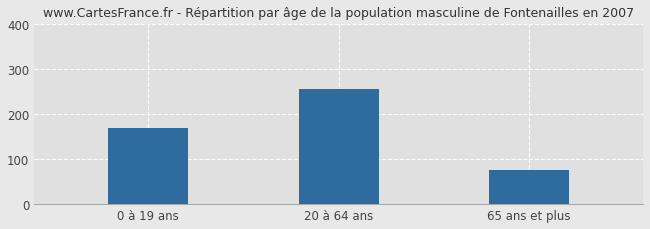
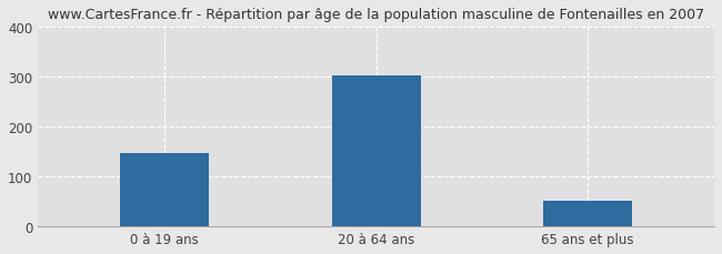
0 à 19 ans: 170 -> 148
20 à 64 ans: 255 -> 302
65 ans et plus: 75 -> 52
